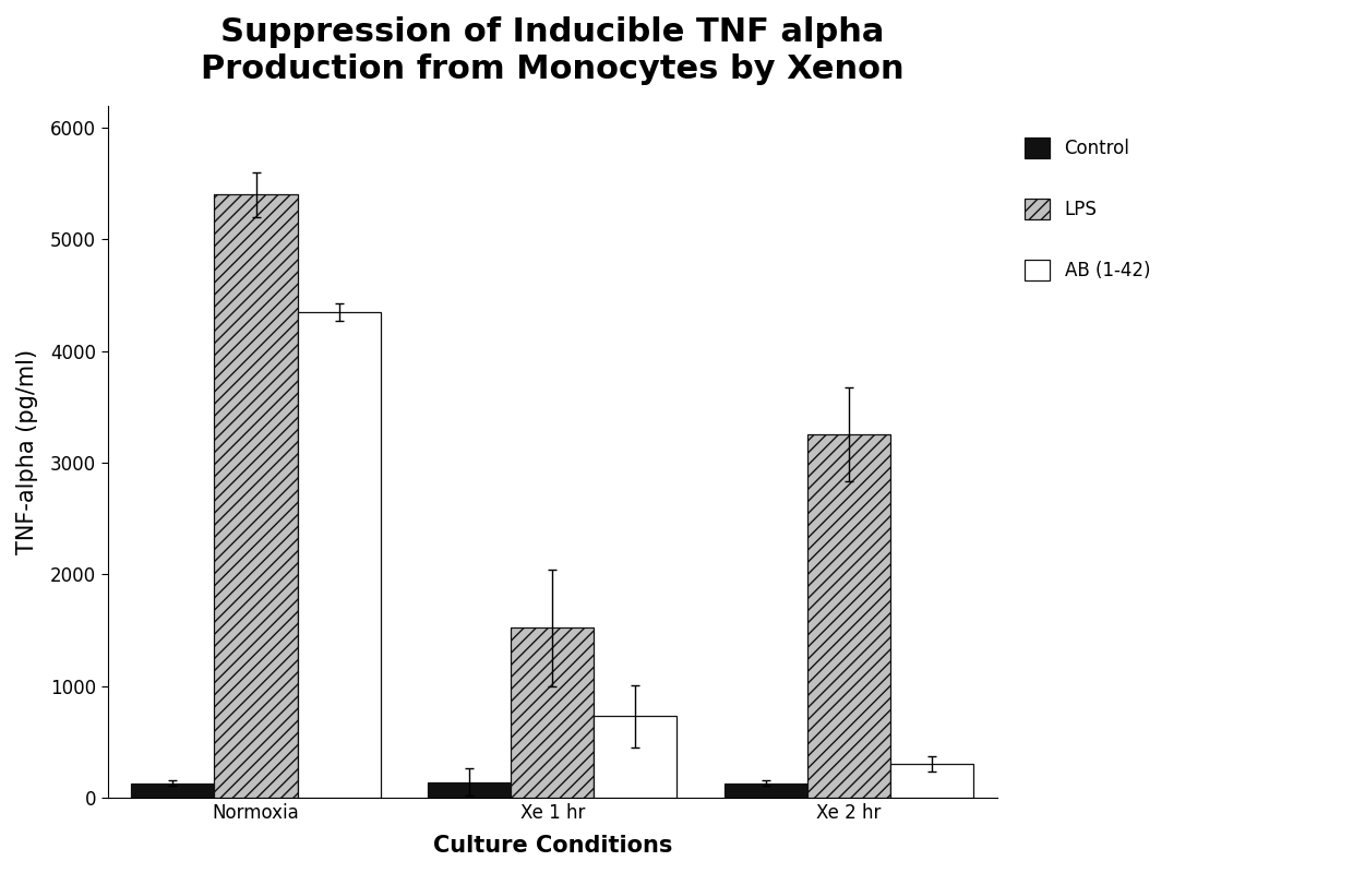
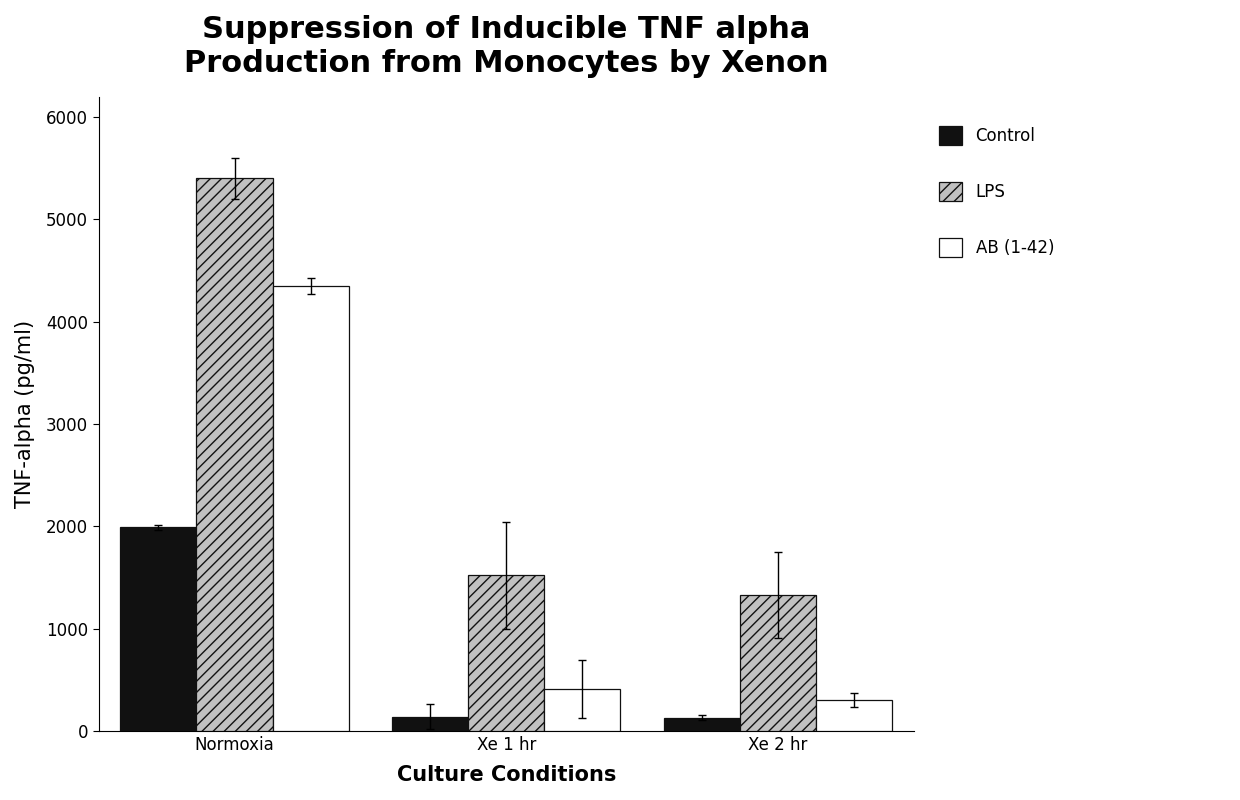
Control/Normoxia: 130 -> 1990
AB (1-42)/Xe 1 hr: 730 -> 410
LPS/Xe 2 hr: 3250 -> 1330
